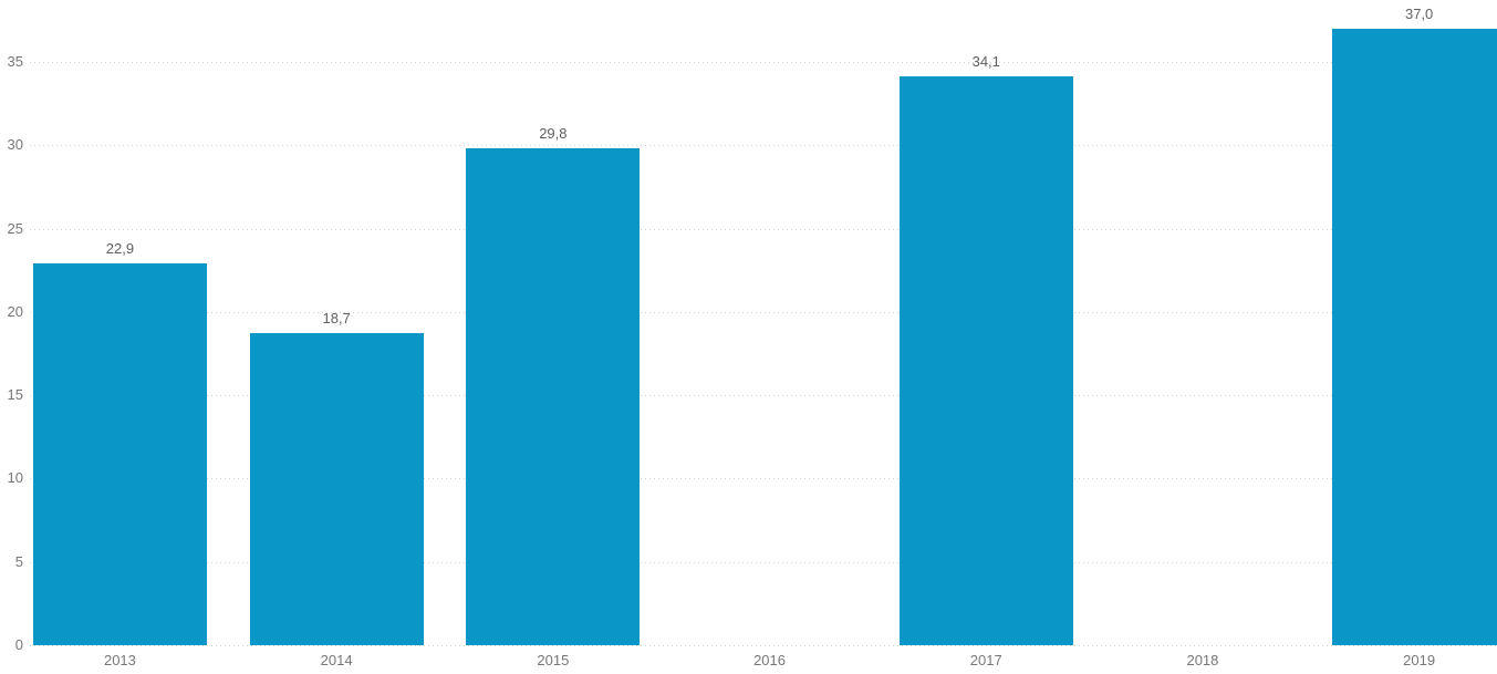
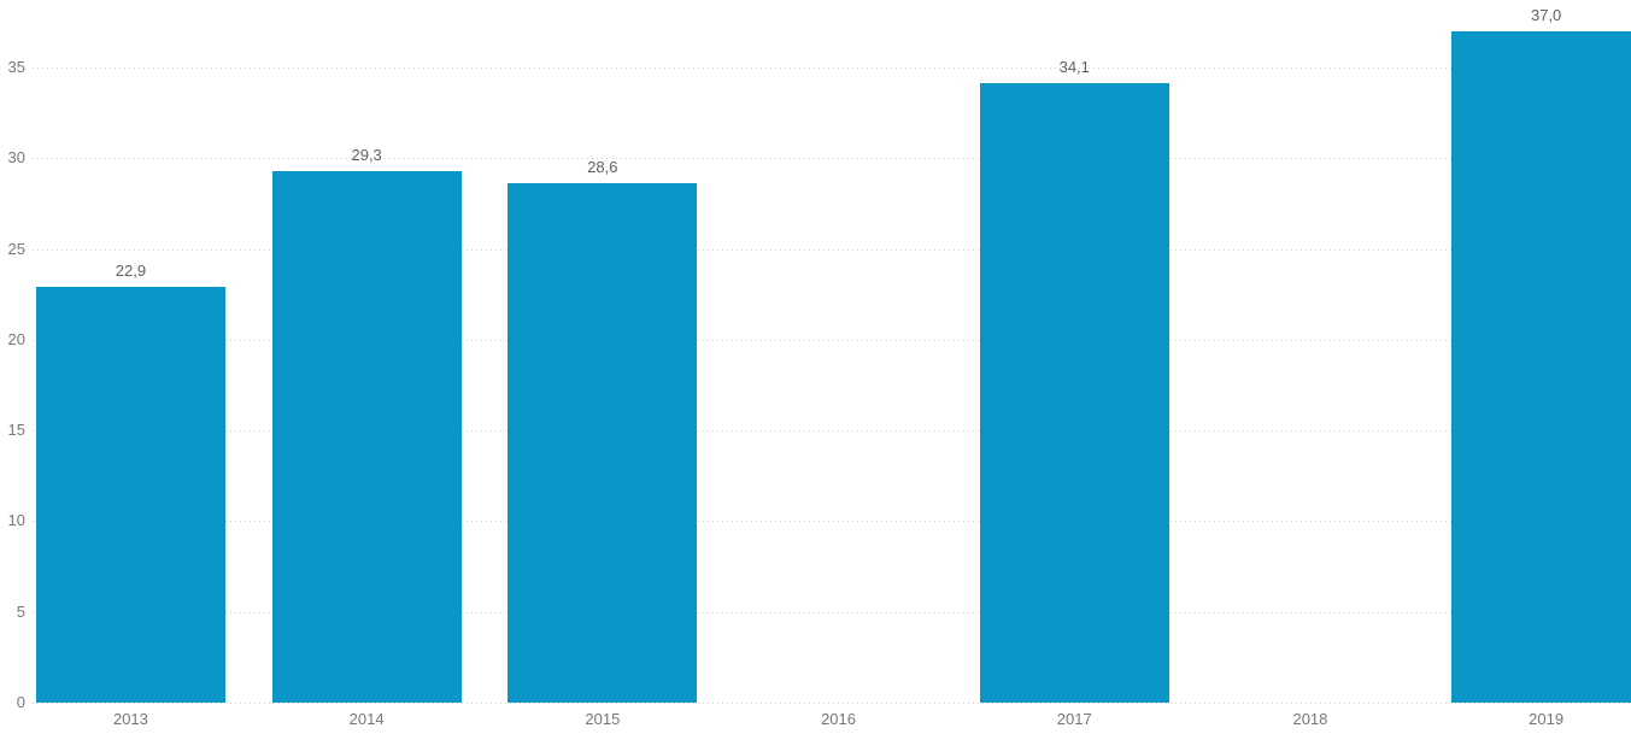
2014: 18,7 -> 29,3
2015: 29,8 -> 28,6
